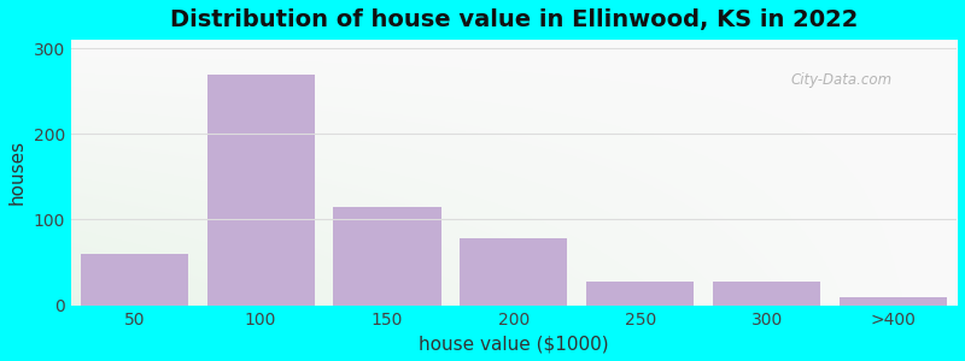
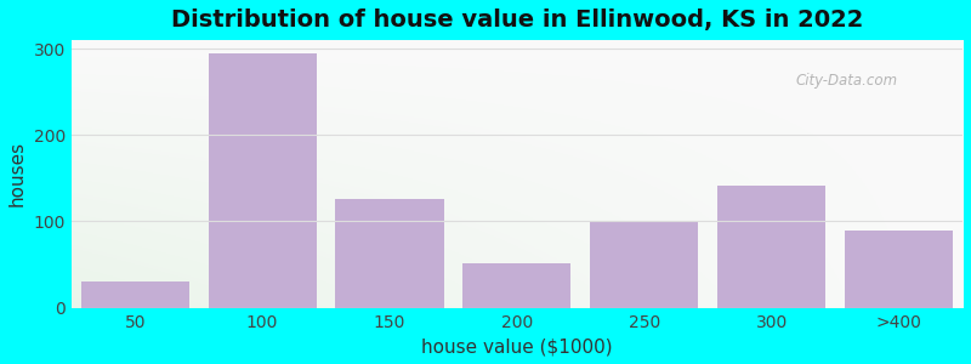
50: 60 -> 30
100: 270 -> 294
150: 115 -> 126
200: 78 -> 52
250: 28 -> 100
300: 28 -> 142
>400: 10 -> 90
